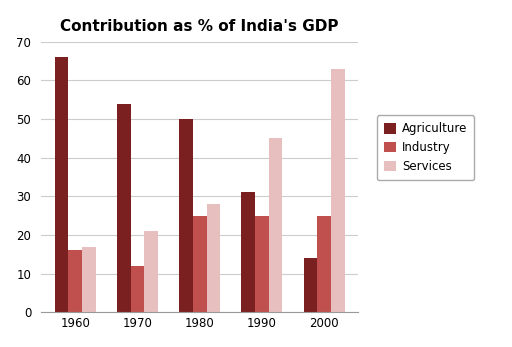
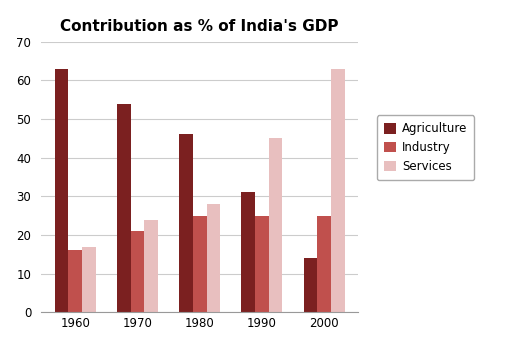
Agriculture/1960: 66 -> 63
Industry/1970: 12 -> 21
Services/1970: 21 -> 24
Agriculture/1980: 50 -> 46
